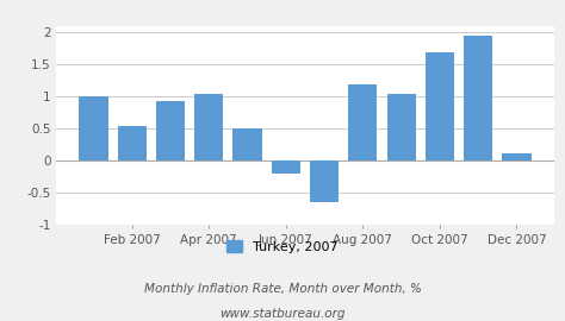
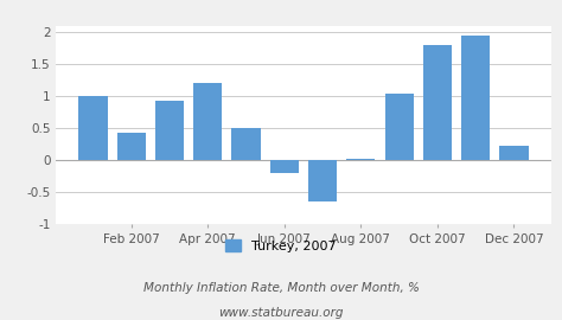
Feb 2007: 0.54 -> 0.43
Apr 2007: 1.04 -> 1.20
Aug 2007: 1.18 -> 0.02
Oct 2007: 1.68 -> 1.80
Dec 2007: 0.12 -> 0.22
